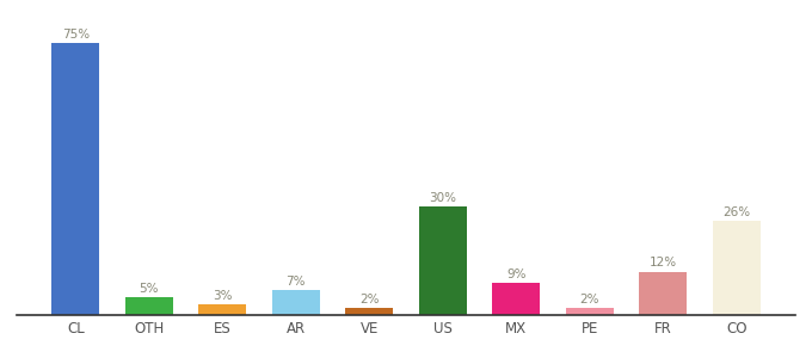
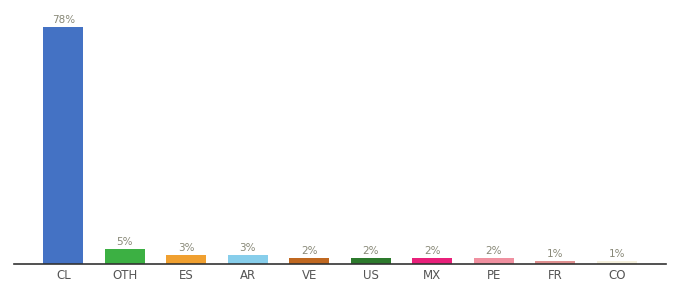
CL: 75% -> 78%
AR: 7% -> 3%
US: 30% -> 2%
MX: 9% -> 2%
FR: 12% -> 1%
CO: 26% -> 1%
